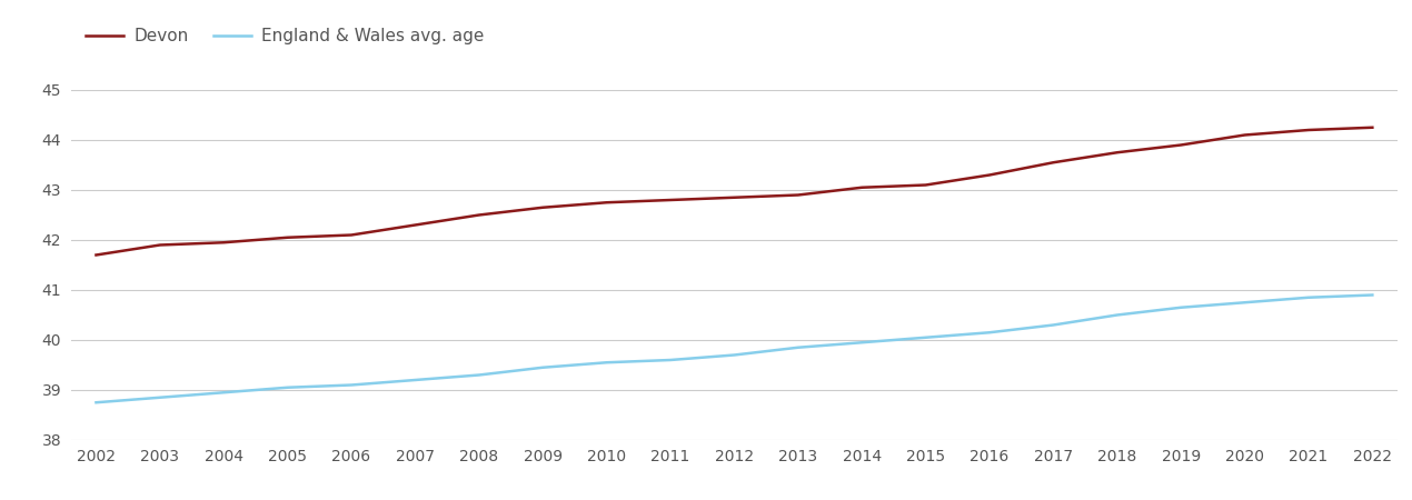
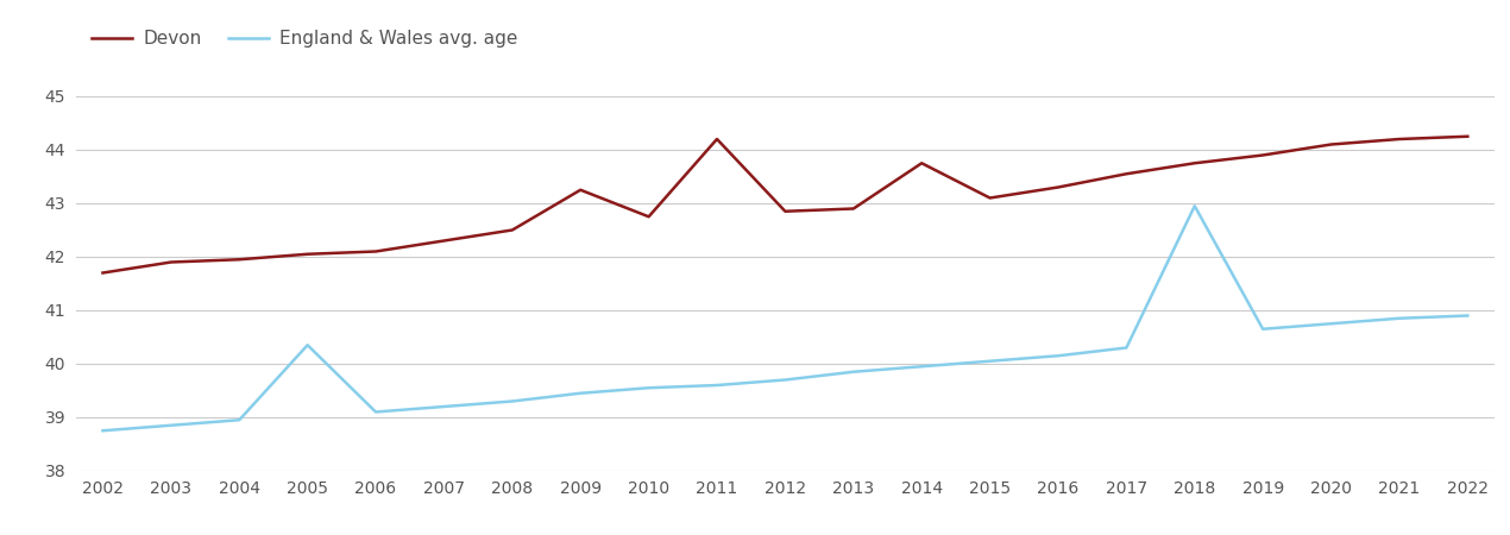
England & Wales avg. age/2005: 39.05 -> 40.35
Devon/2009: 42.65 -> 43.25
Devon/2011: 42.80 -> 44.20
Devon/2014: 43.05 -> 43.75
England & Wales avg. age/2018: 40.50 -> 42.95
